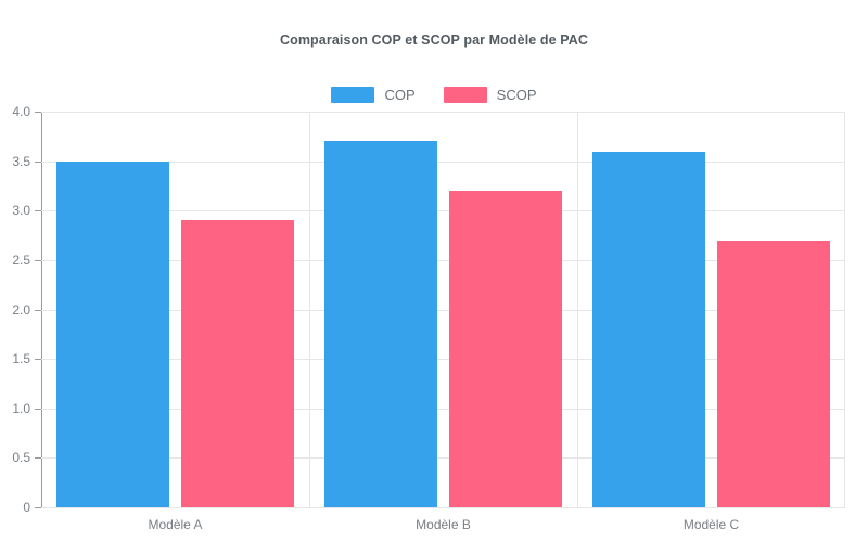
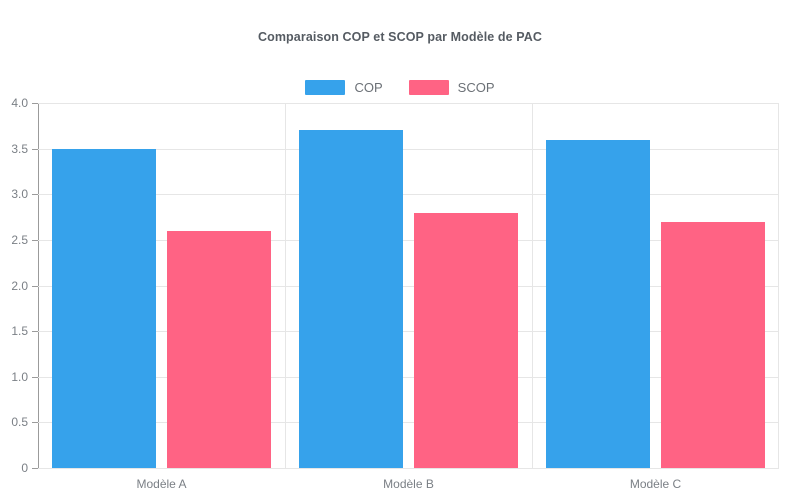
SCOP/Modèle A: 2.9 -> 2.6
SCOP/Modèle B: 3.2 -> 2.8
